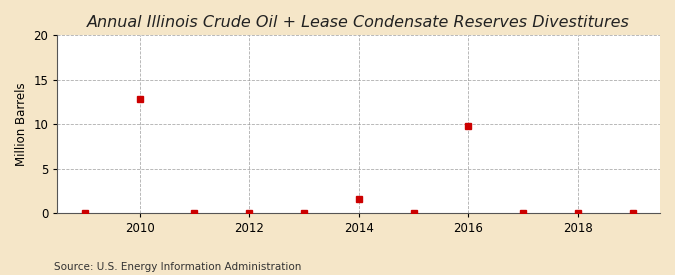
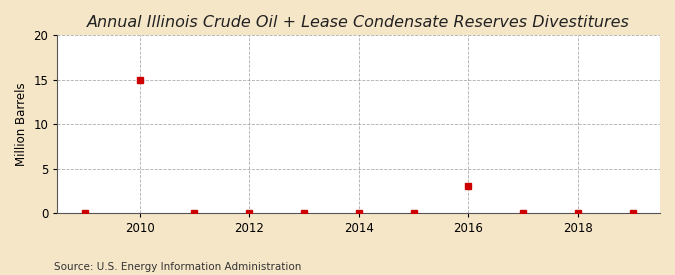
2010: 12.8 -> 15.0
2014: 1.6 -> 0.1
2016: 9.8 -> 3.1
